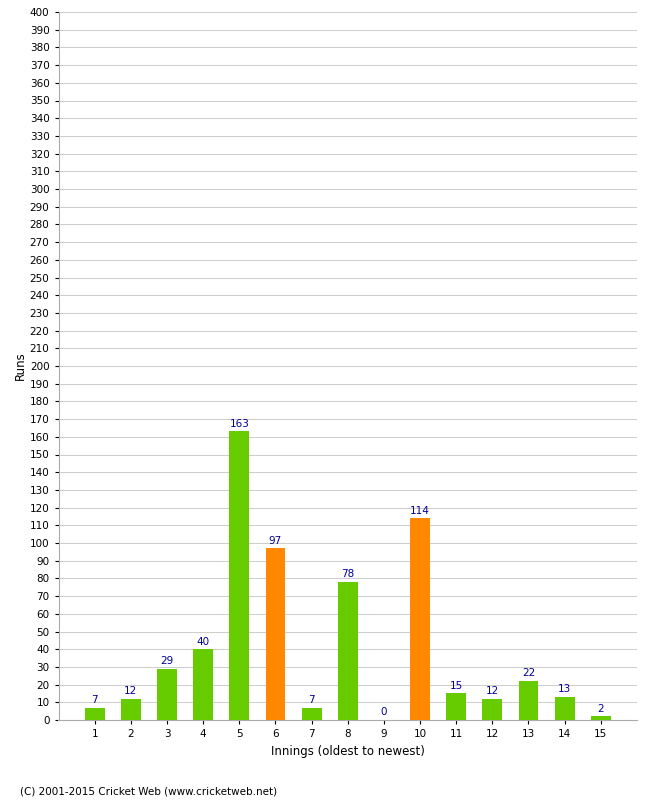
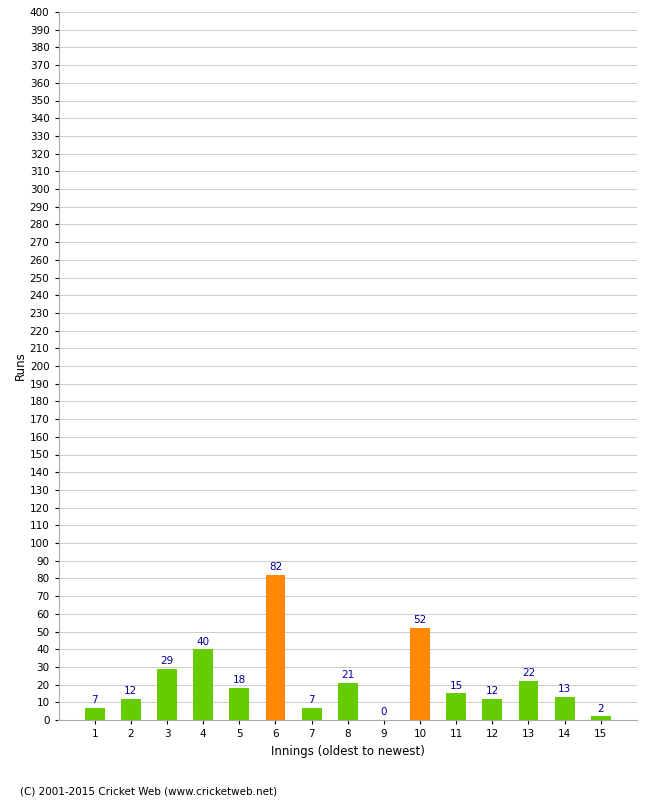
5: 163 -> 18
6: 97 -> 82
8: 78 -> 21
10: 114 -> 52
